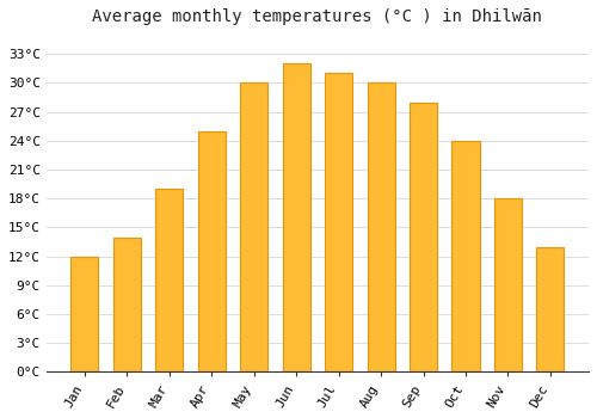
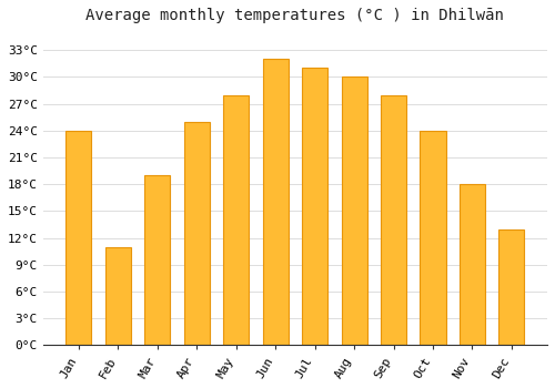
Jan: 12°C -> 24°C
Feb: 14°C -> 11°C
May: 30°C -> 28°C
